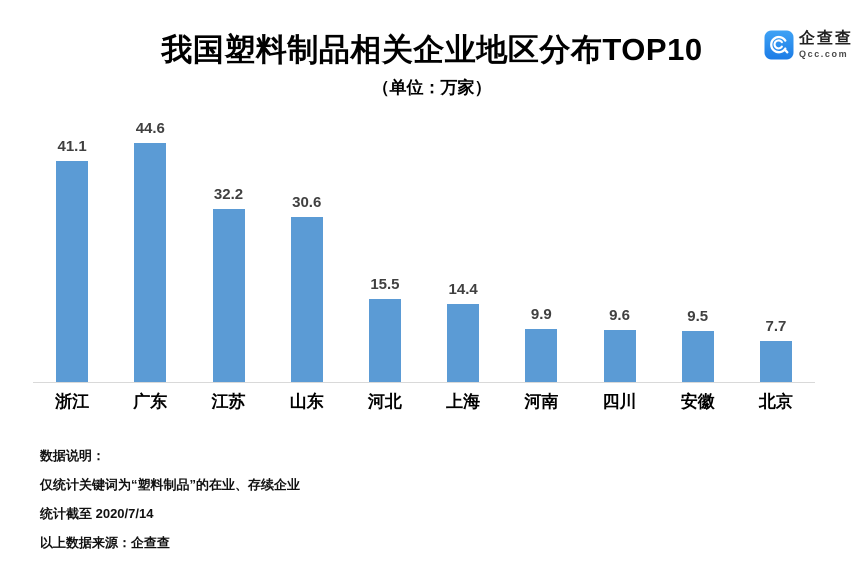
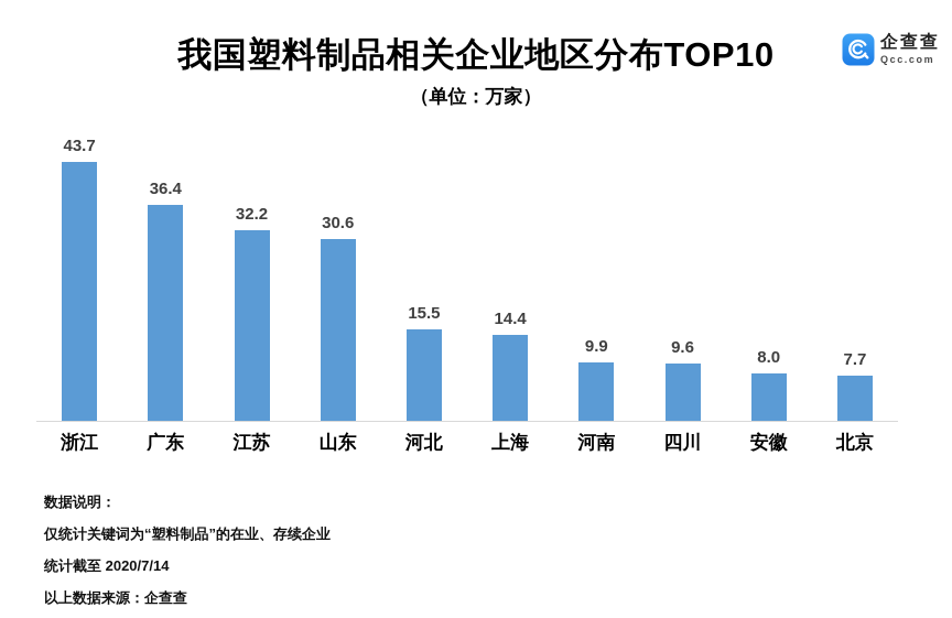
浙江: 41.1 -> 43.7
广东: 44.6 -> 36.4
安徽: 9.5 -> 8.0
